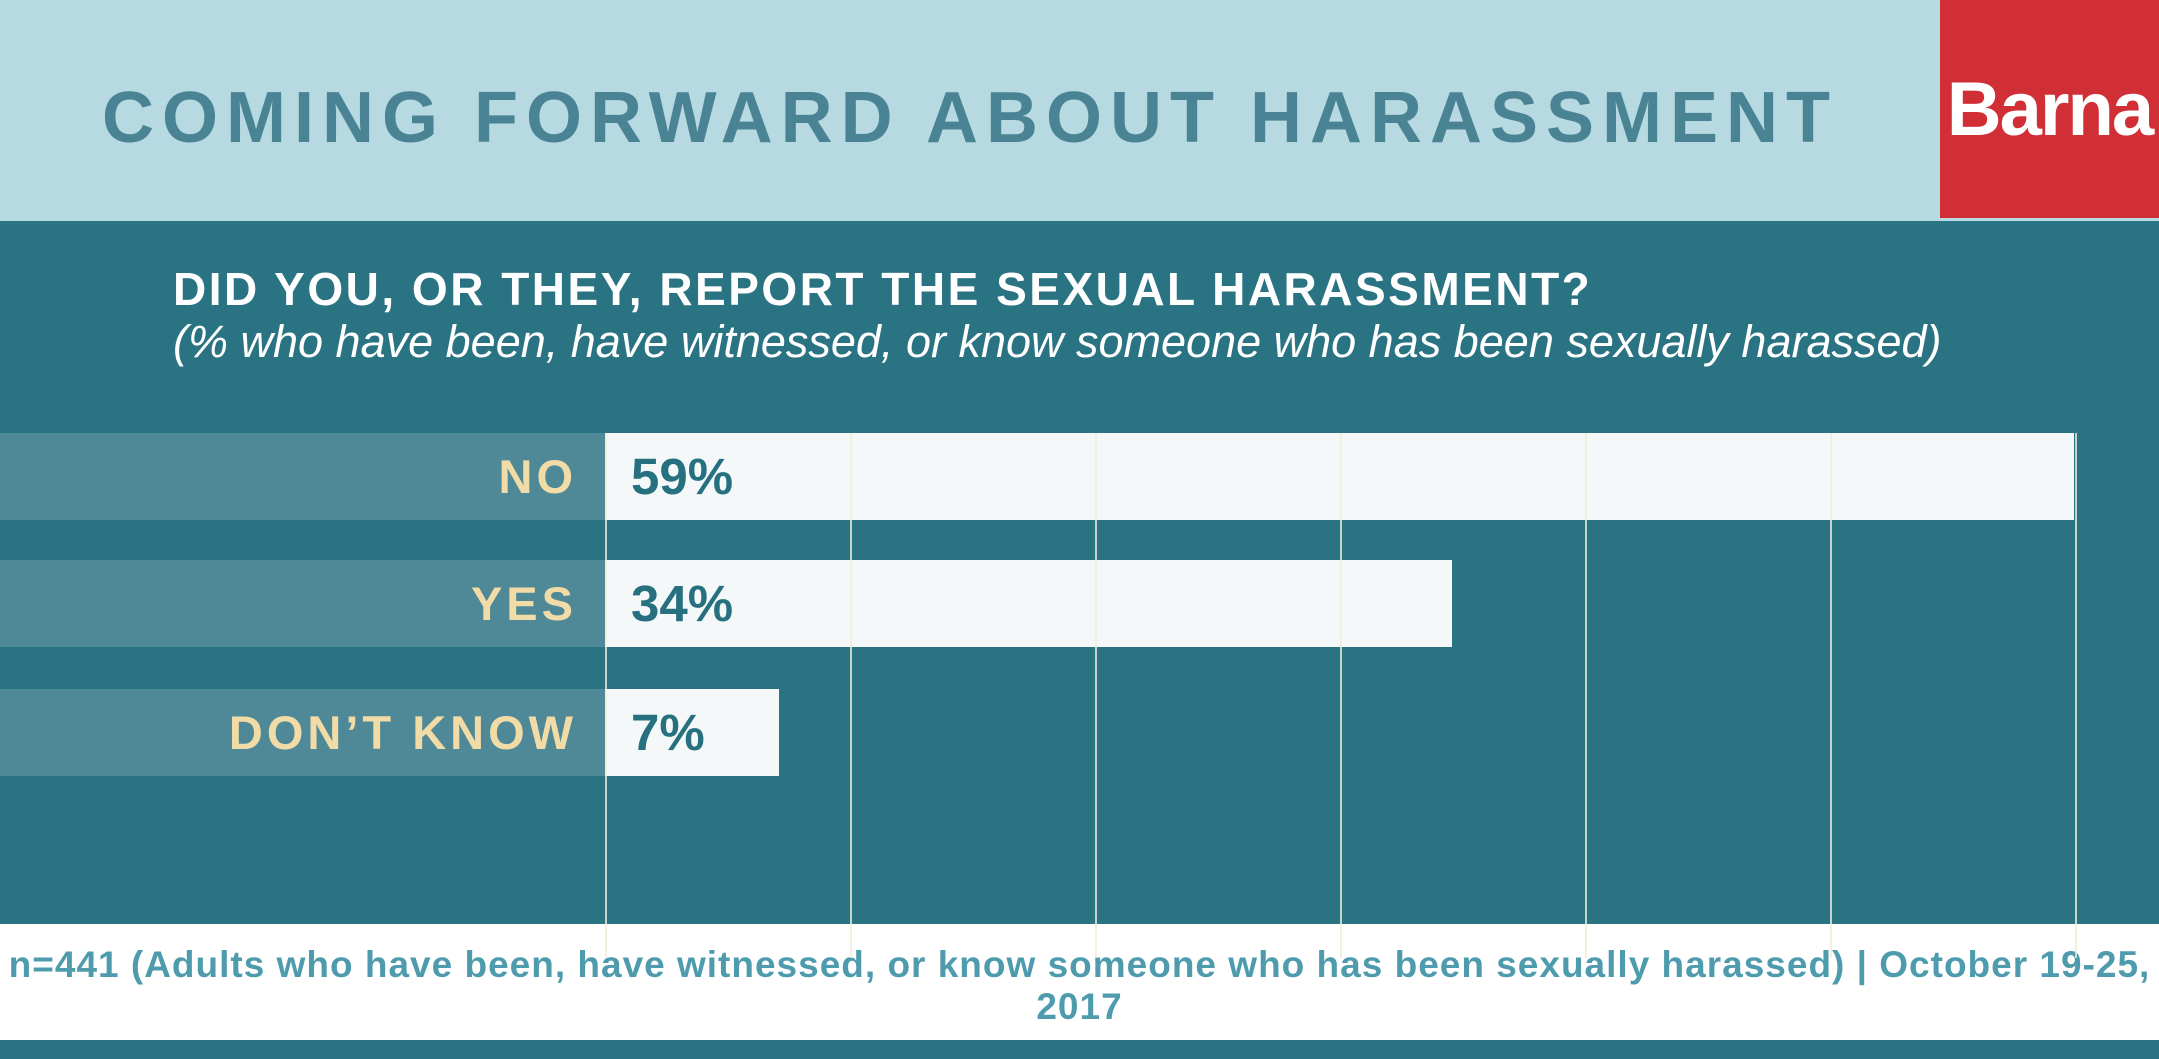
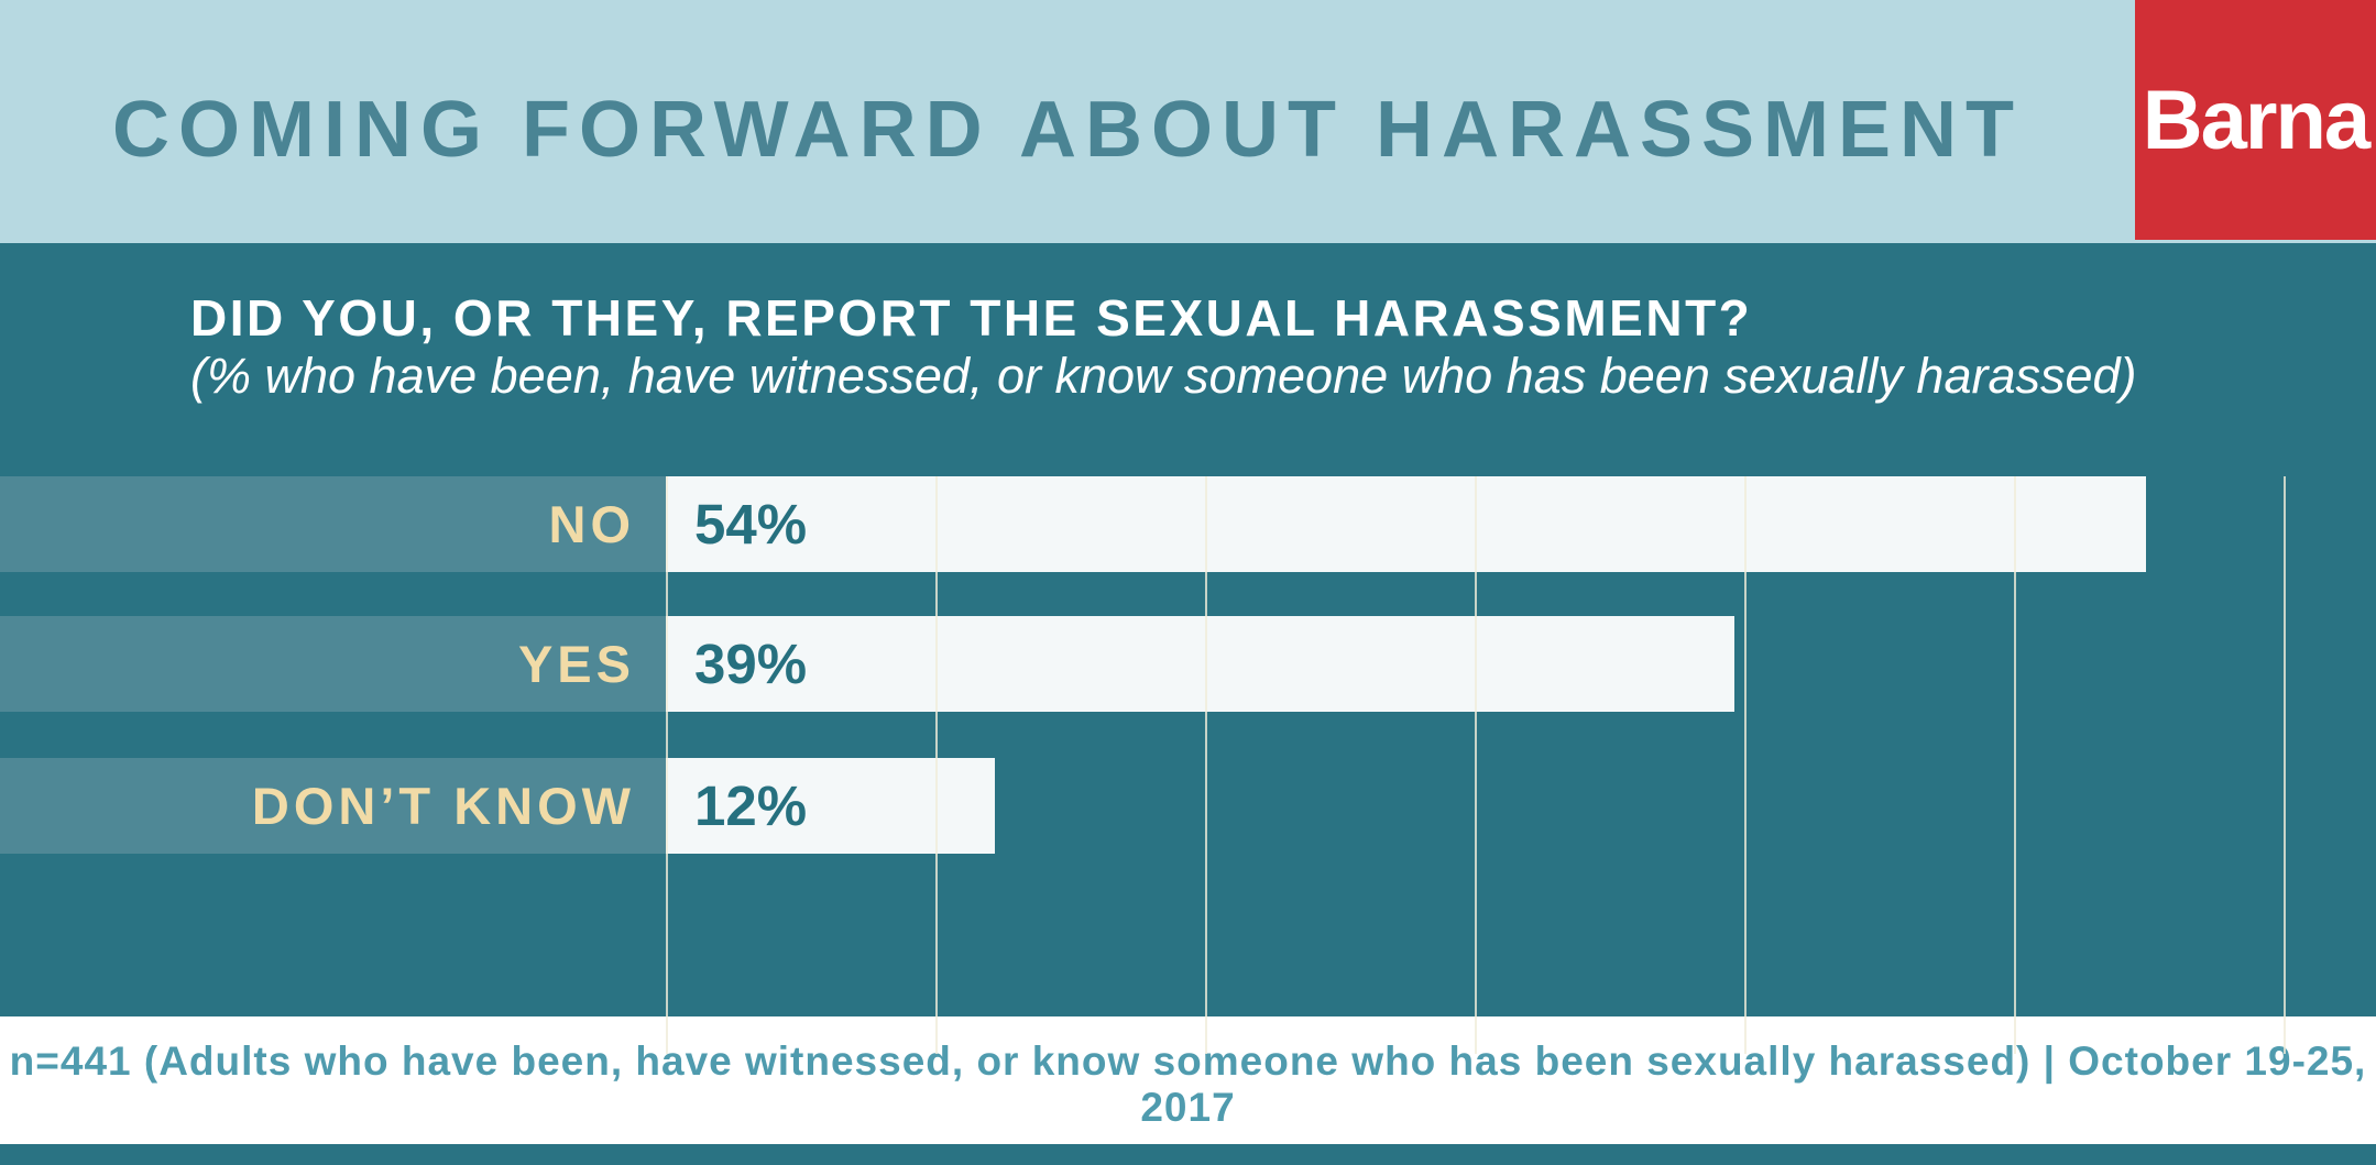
NO: 59% -> 54%
YES: 34% -> 39%
DON’T KNOW: 7% -> 12%
